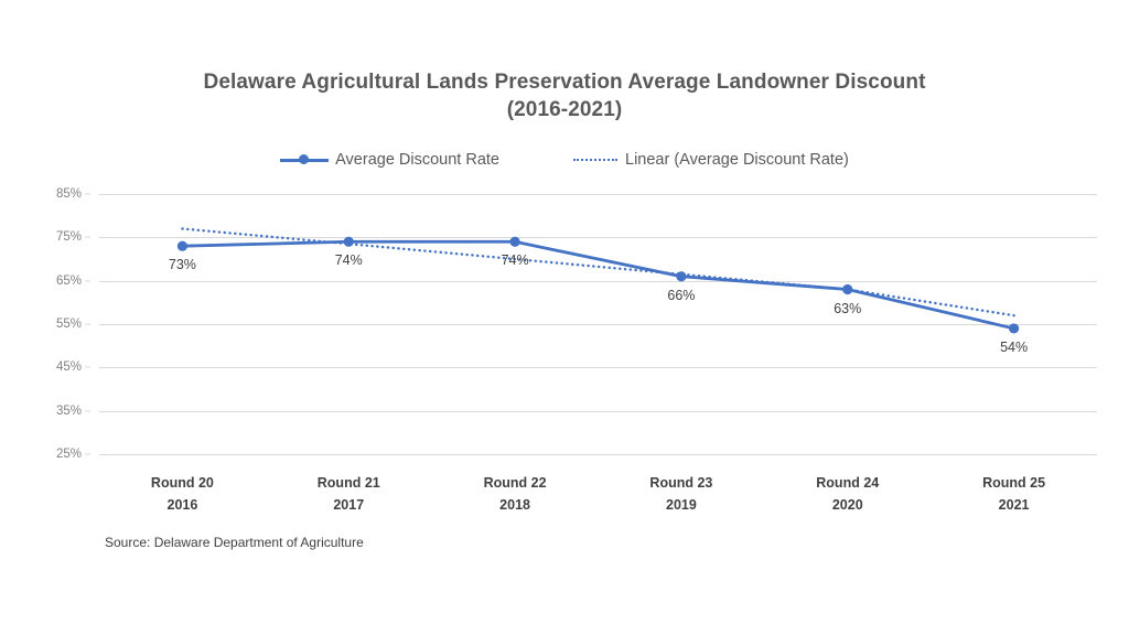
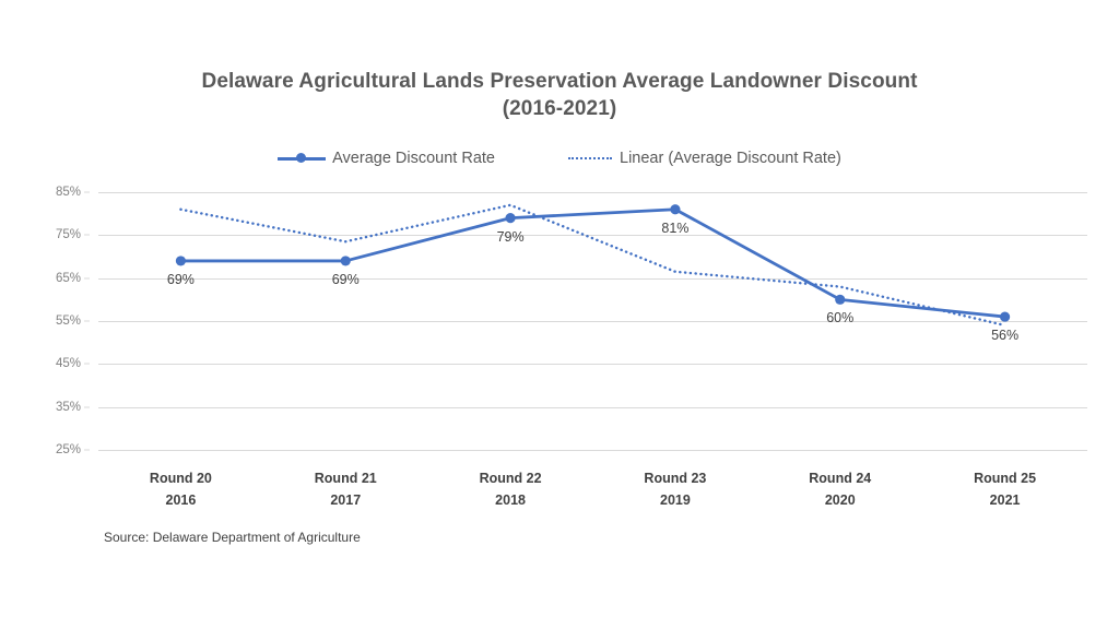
Average Discount Rate/Round 20: 73% -> 69%
Linear (Average Discount Rate)/Round 20: 77% -> 81%
Average Discount Rate/Round 21: 74% -> 69%
Average Discount Rate/Round 22: 74% -> 79%
Linear (Average Discount Rate)/Round 22: 70% -> 82%
Average Discount Rate/Round 23: 66% -> 81%
Average Discount Rate/Round 24: 63% -> 60%
Average Discount Rate/Round 25: 54% -> 56%
Linear (Average Discount Rate)/Round 25: 57% -> 54%
